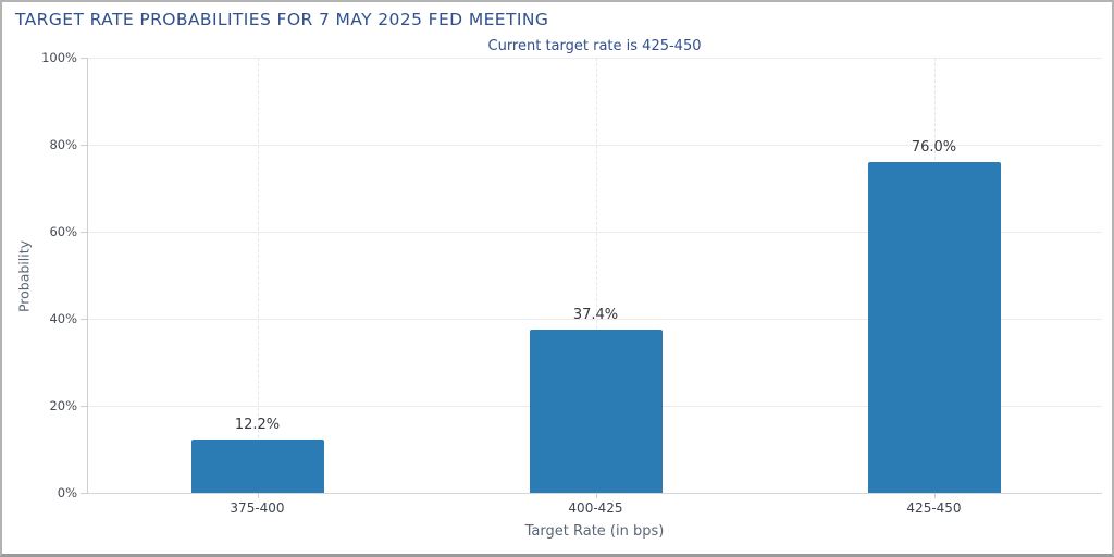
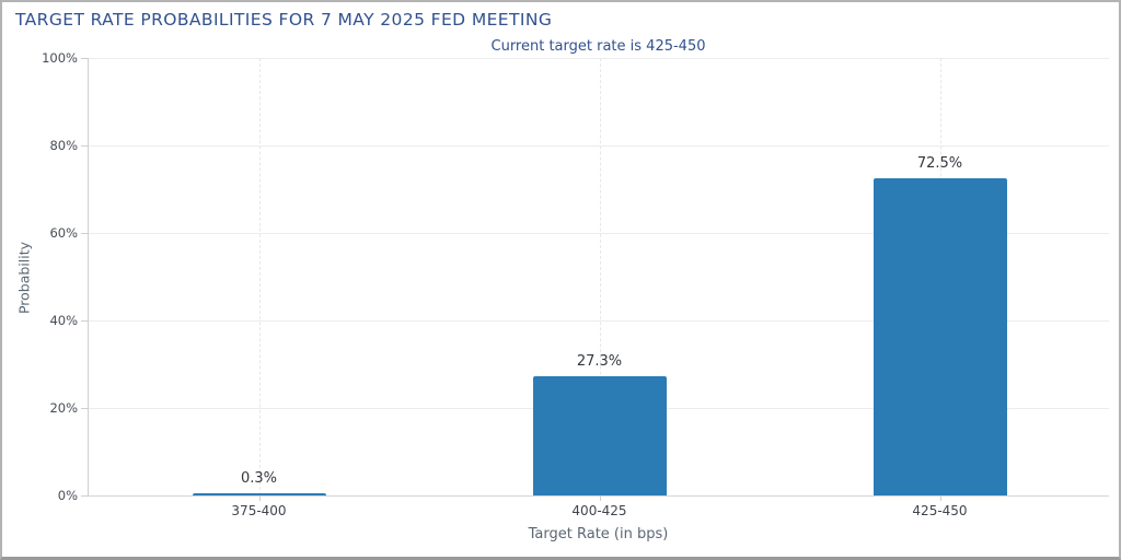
375-400: 12.2% -> 0.3%
400-425: 37.4% -> 27.3%
425-450: 76.0% -> 72.5%
